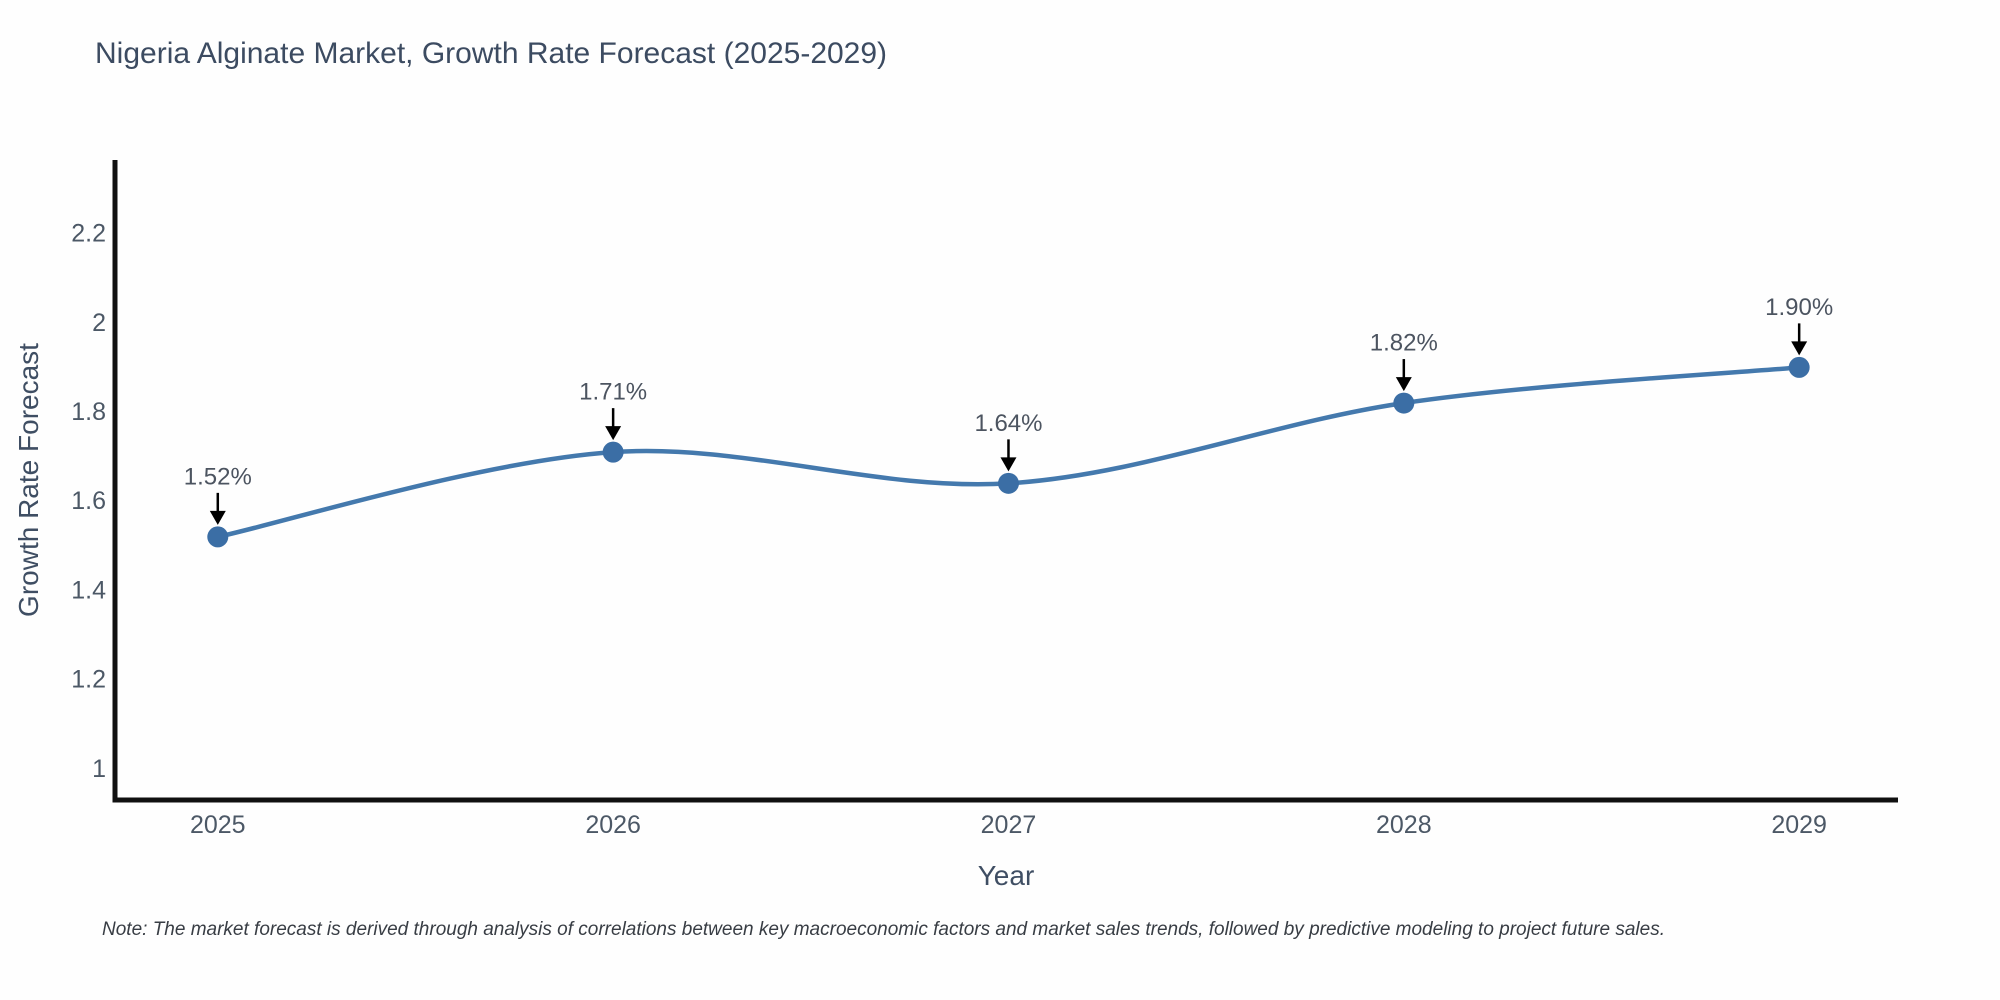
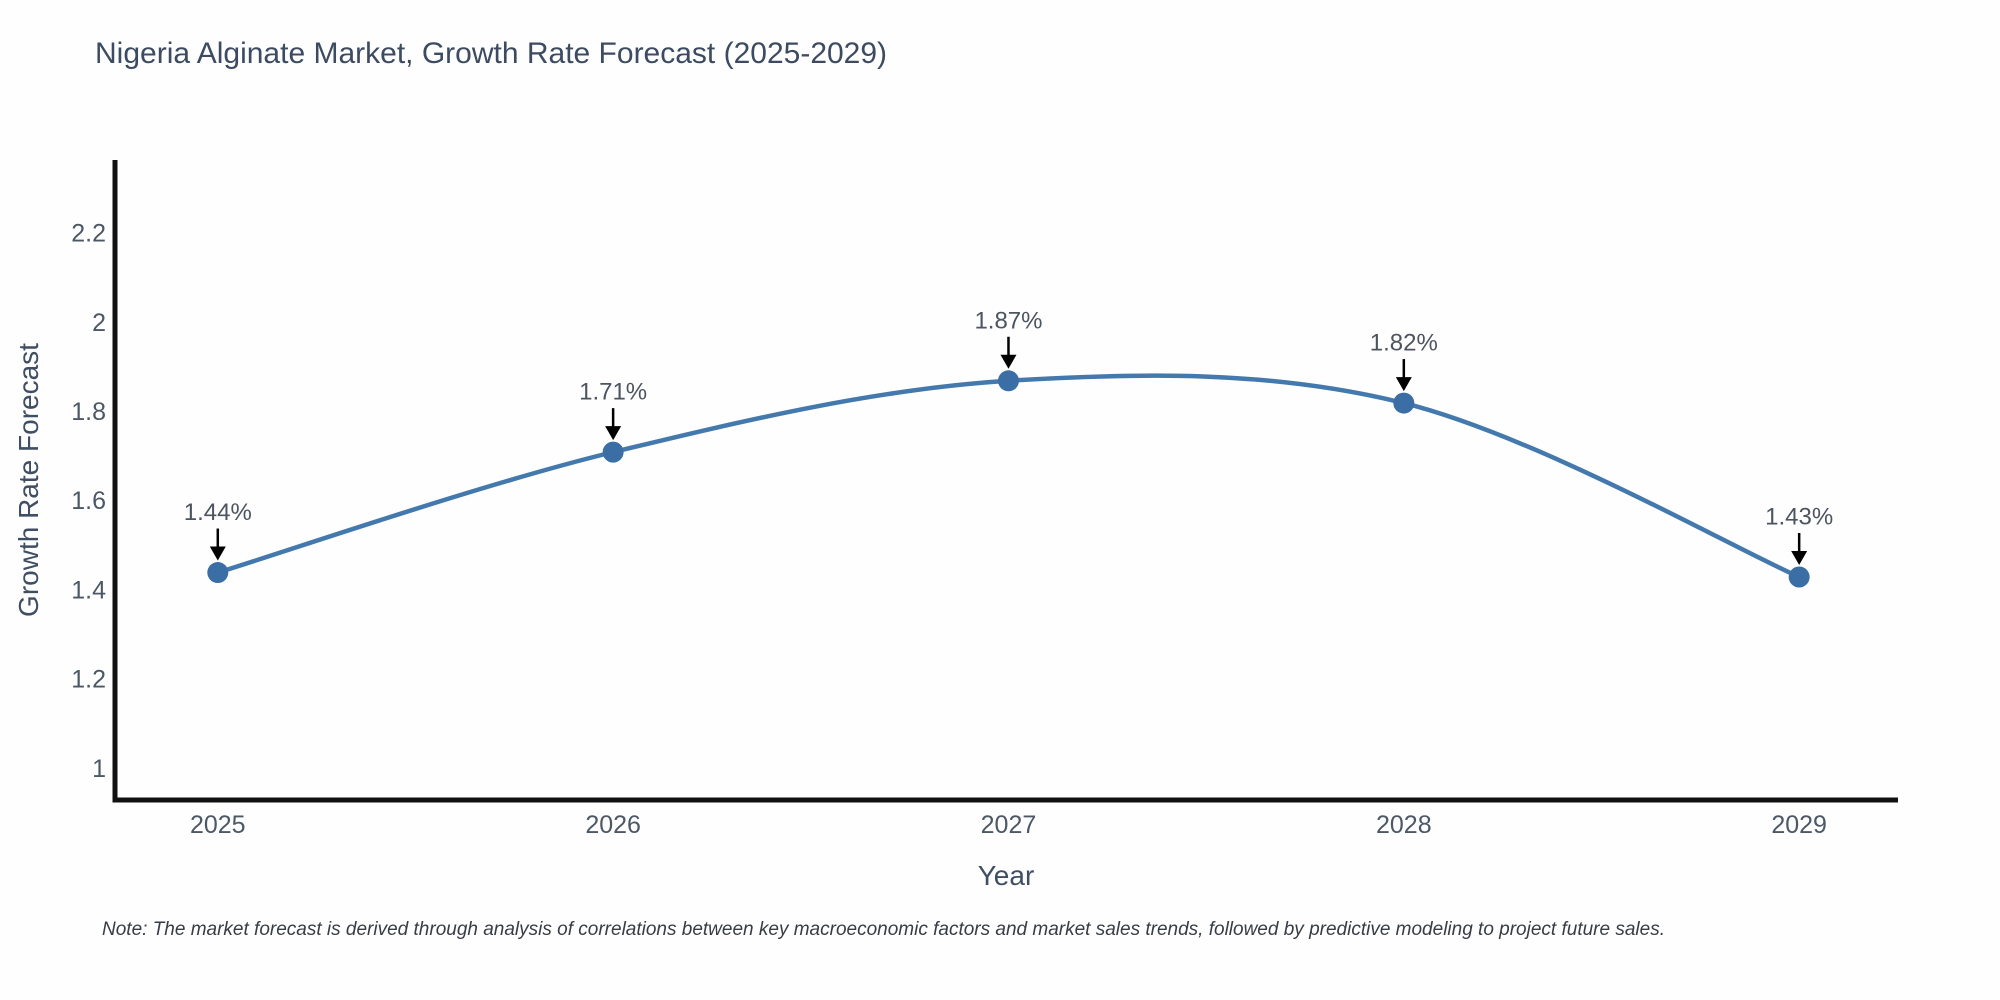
2025: 1.52% -> 1.44%
2027: 1.64% -> 1.87%
2029: 1.90% -> 1.43%
